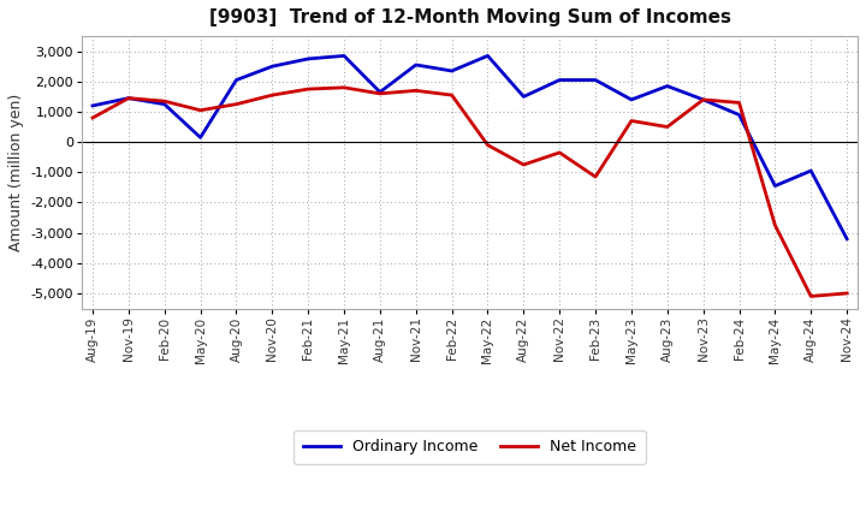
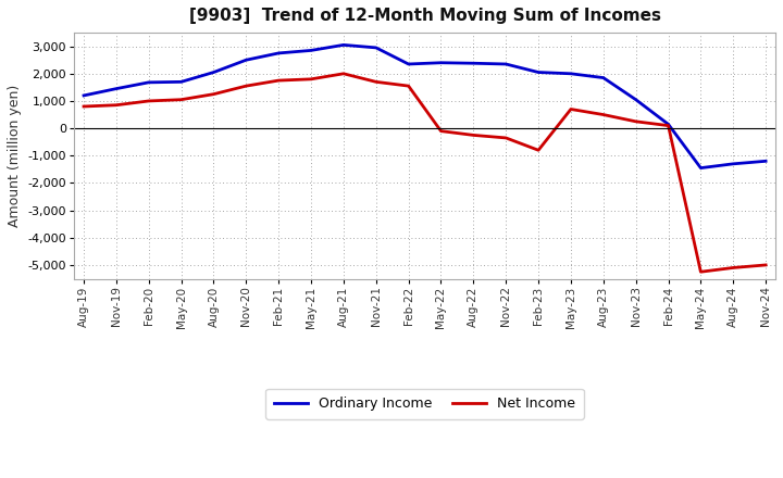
Net Income/Nov-19: 1,450 -> 850
Ordinary Income/Feb-20: 1,250 -> 1,680
Net Income/Feb-20: 1,350 -> 1,000
Ordinary Income/May-20: 150 -> 1,700
Ordinary Income/Aug-21: 1,650 -> 3,050
Net Income/Aug-21: 1,600 -> 2,000
Ordinary Income/Nov-21: 2,550 -> 2,950
Ordinary Income/May-22: 2,850 -> 2,400
Ordinary Income/Aug-22: 1,500 -> 2,380
Net Income/Aug-22: -750 -> -250
Ordinary Income/Nov-22: 2,050 -> 2,350
Net Income/Feb-23: -1,150 -> -800
Ordinary Income/May-23: 1,400 -> 2,000
Ordinary Income/Nov-23: 1,400 -> 1,050
Net Income/Nov-23: 1,400 -> 250
Ordinary Income/Feb-24: 900 -> 150
Net Income/Feb-24: 1,300 -> 100
Net Income/May-24: -2,750 -> -5,250
Ordinary Income/Aug-24: -950 -> -1,300
Ordinary Income/Nov-24: -3,200 -> -1,200
